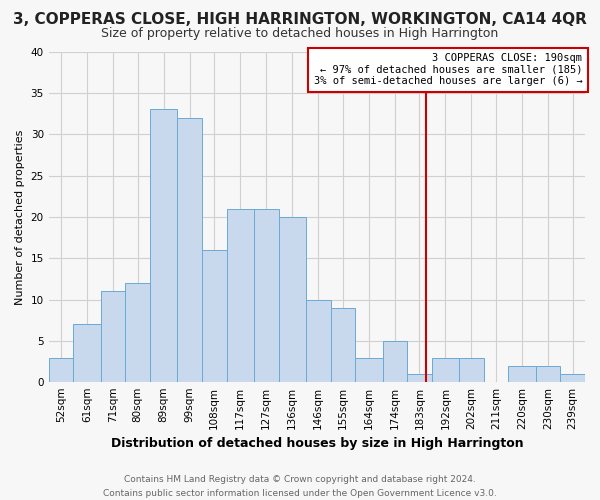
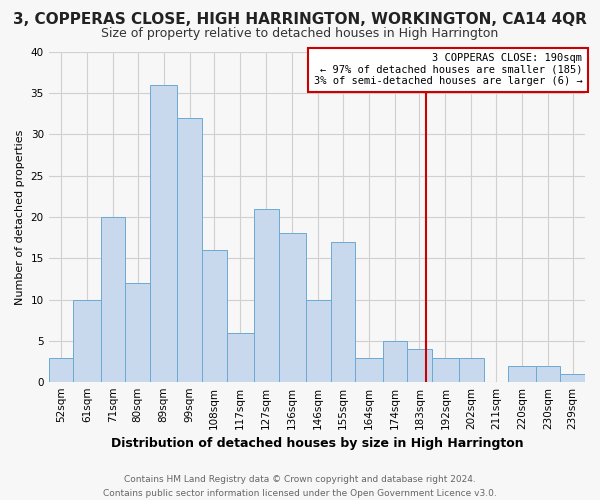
61sqm: 7 -> 10
71sqm: 11 -> 20
89sqm: 33 -> 36
117sqm: 21 -> 6
136sqm: 20 -> 18
155sqm: 9 -> 17
183sqm: 1 -> 4
